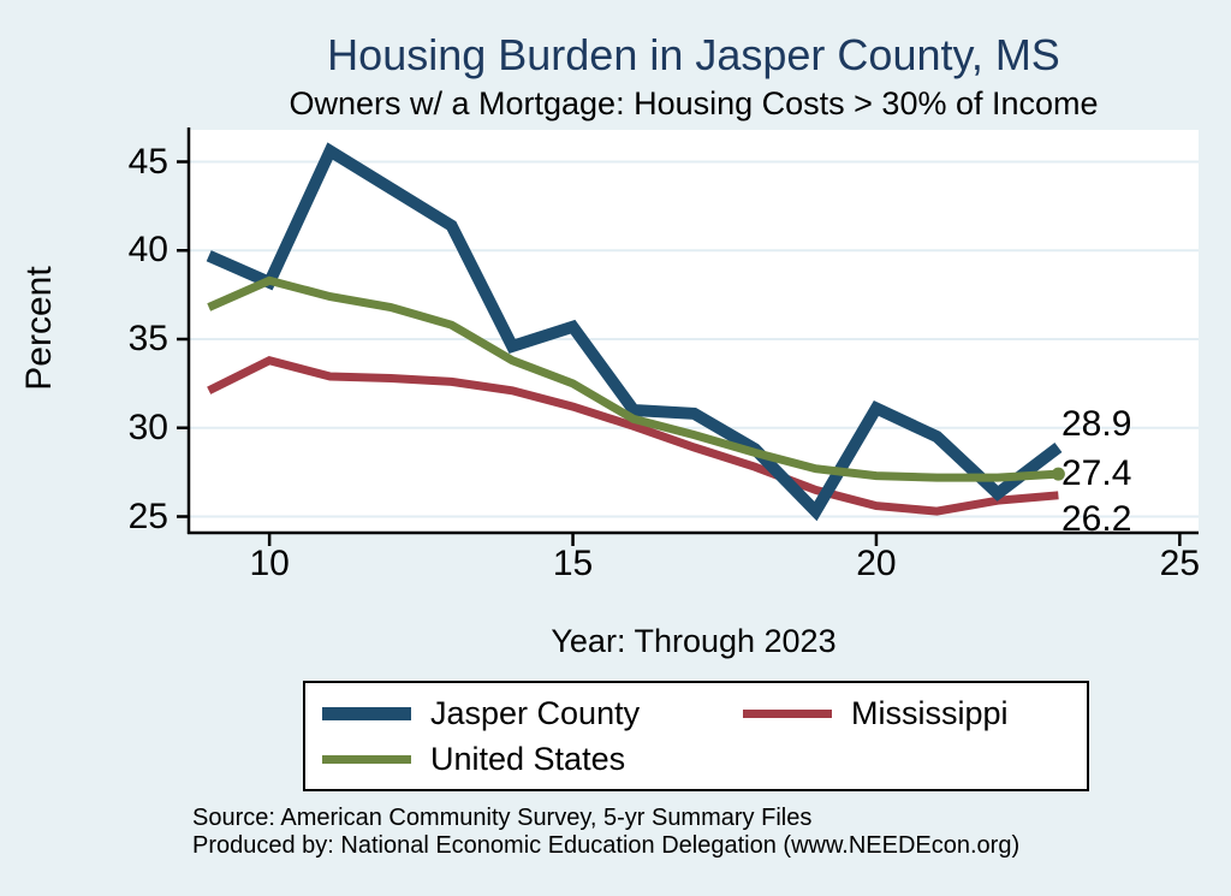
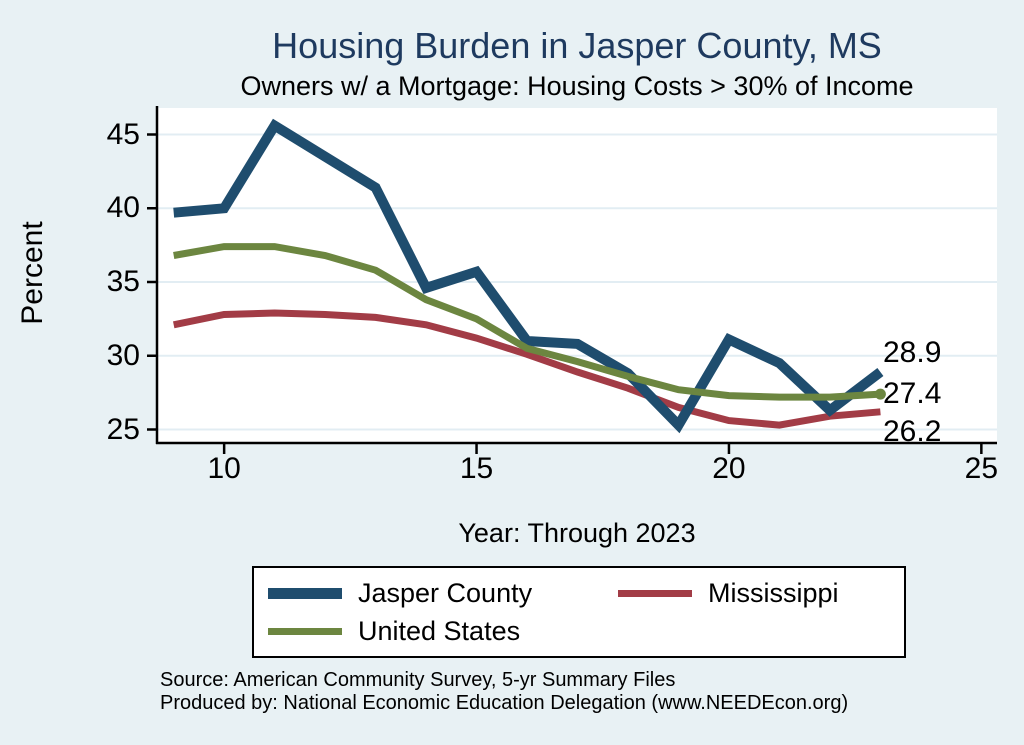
Jasper County/10: 38.2 -> 40.0
Mississippi/10: 33.8 -> 32.8
United States/10: 38.3 -> 37.4
